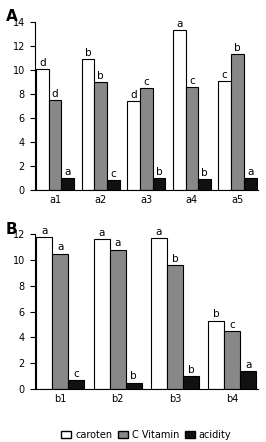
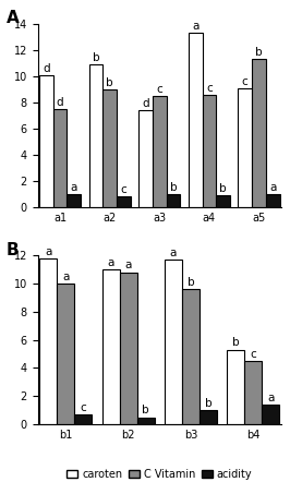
C Vitamin/b1: 10.5 -> 10.0
caroten/b2: 11.6 -> 11.0
